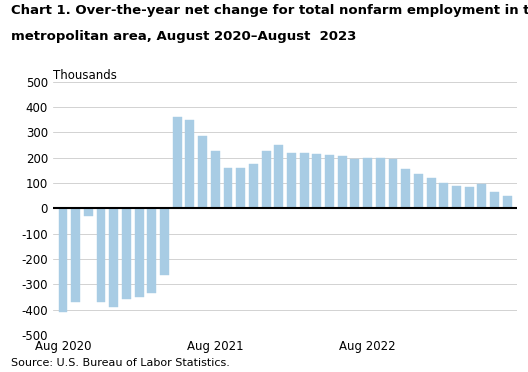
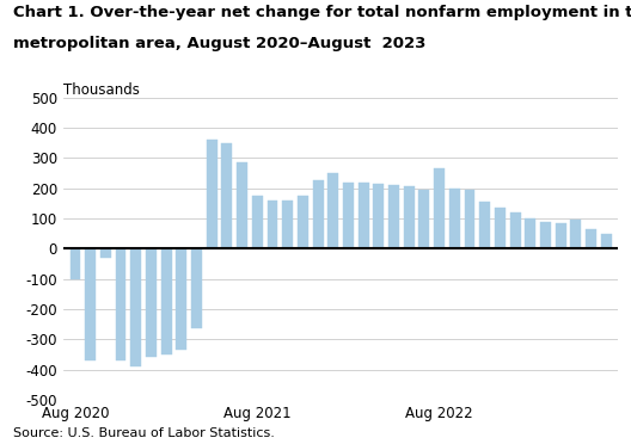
Aug 2020: -410 -> -100
Aug 2021: 225 -> 175
Aug 2022: 200 -> 265
